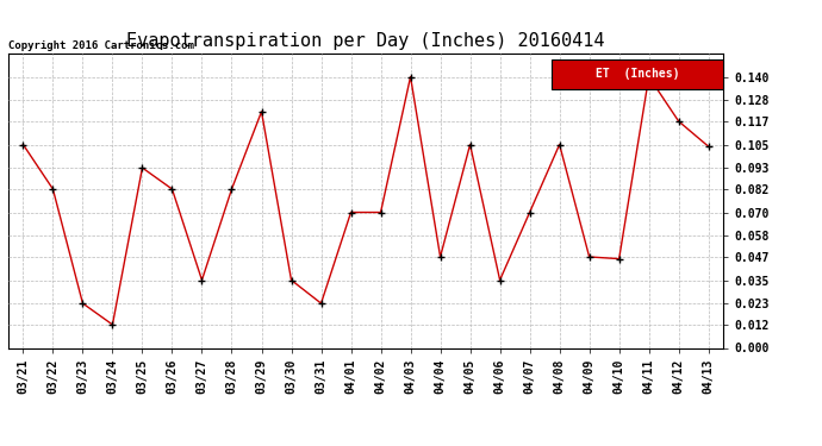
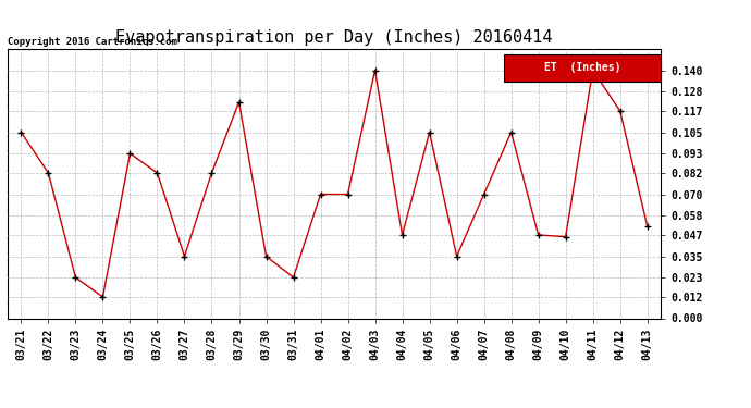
04/13: 0.104 -> 0.052
